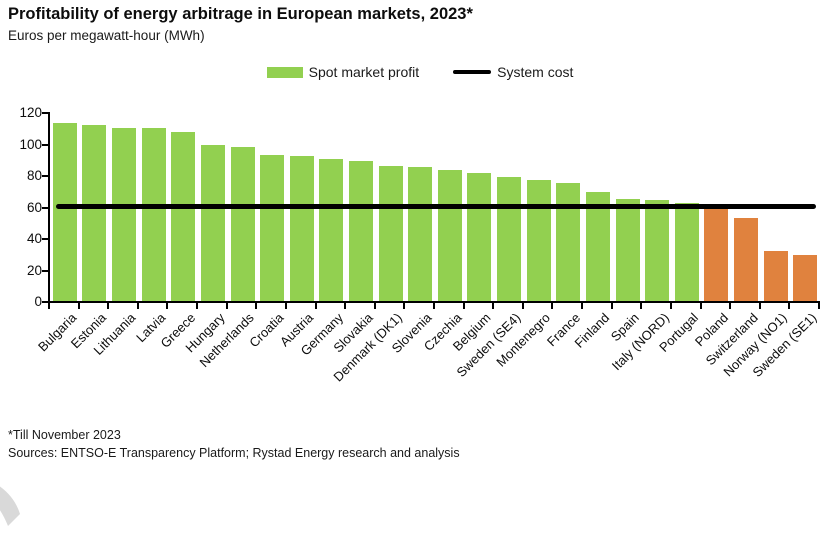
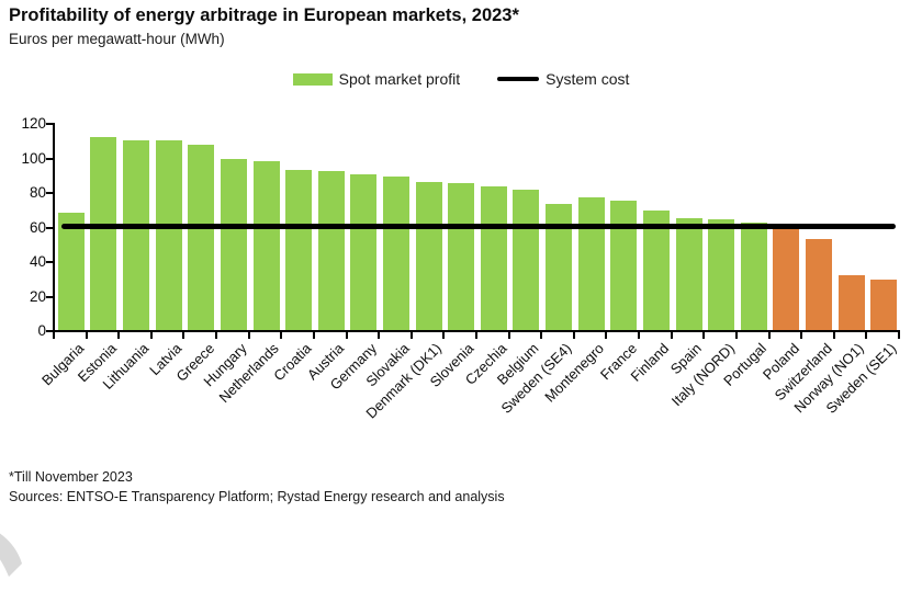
Bulgaria: 113 -> 68
Sweden (SE4): 79 -> 73
